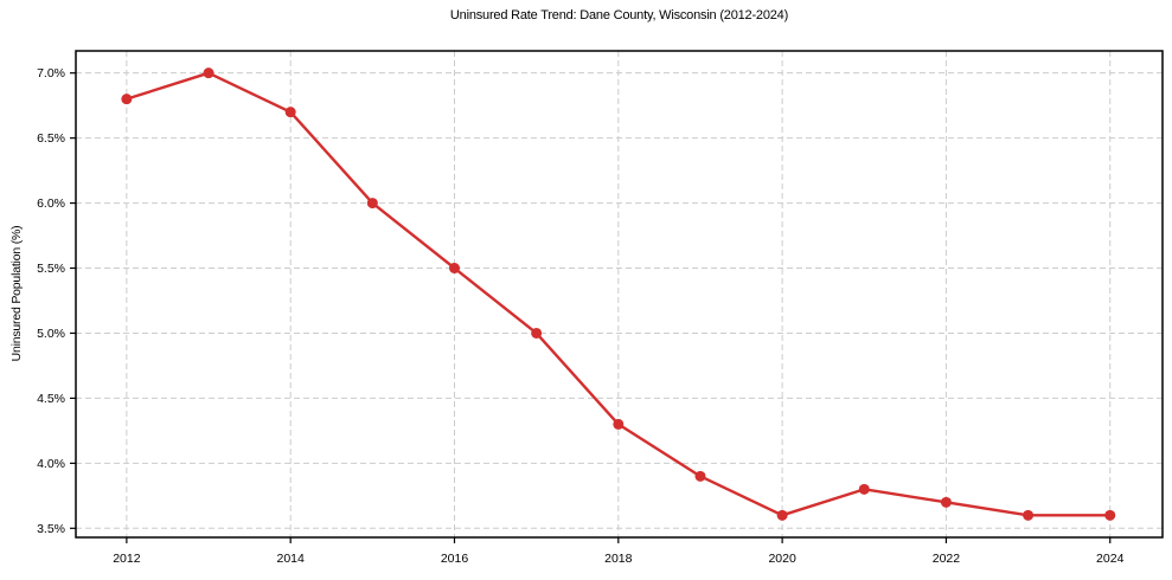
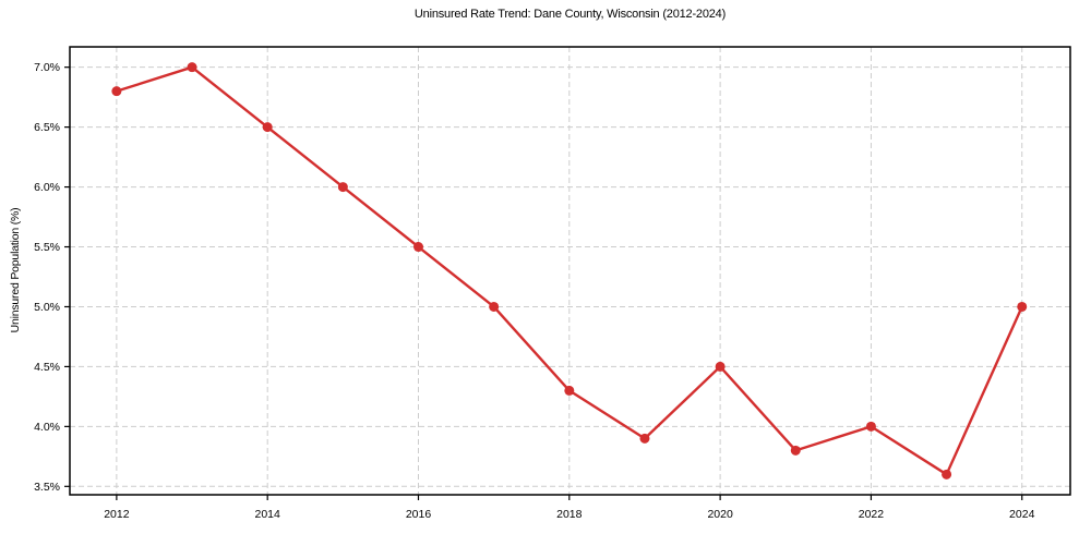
2014: 6.7% -> 6.5%
2020: 3.6% -> 4.5%
2022: 3.7% -> 4.0%
2024: 3.6% -> 5.0%
